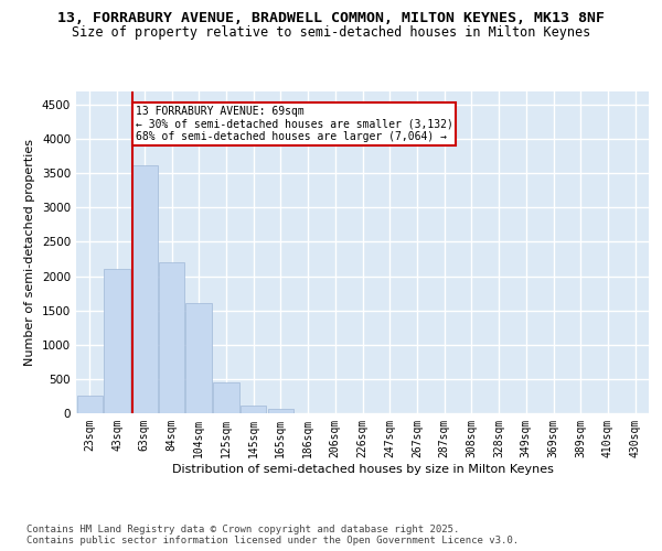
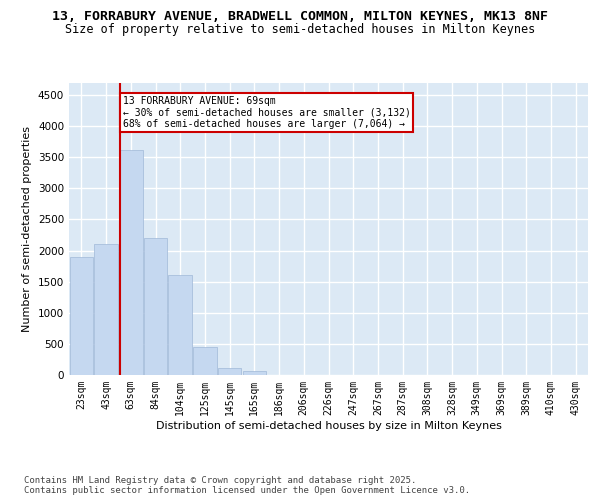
23sqm: 250 -> 1900
